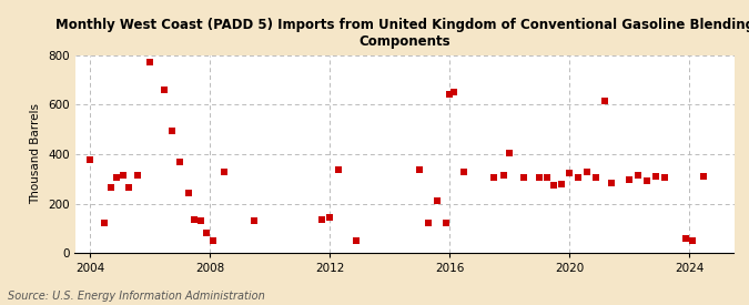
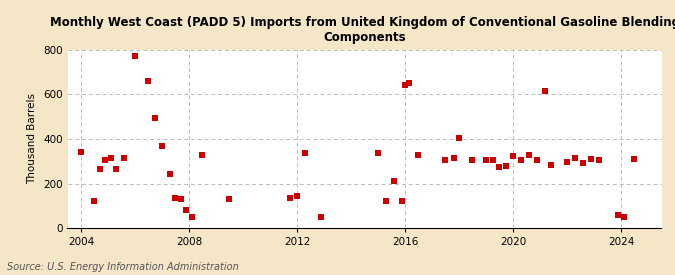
2004: 375 -> 340
